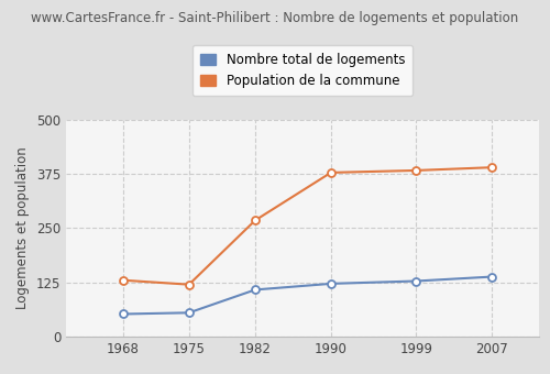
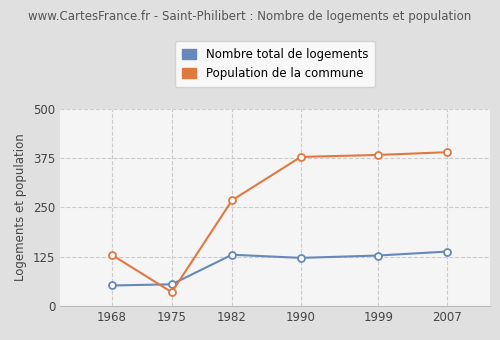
Population de la commune/1975: 120 -> 35
Nombre total de logements/1982: 108 -> 130
